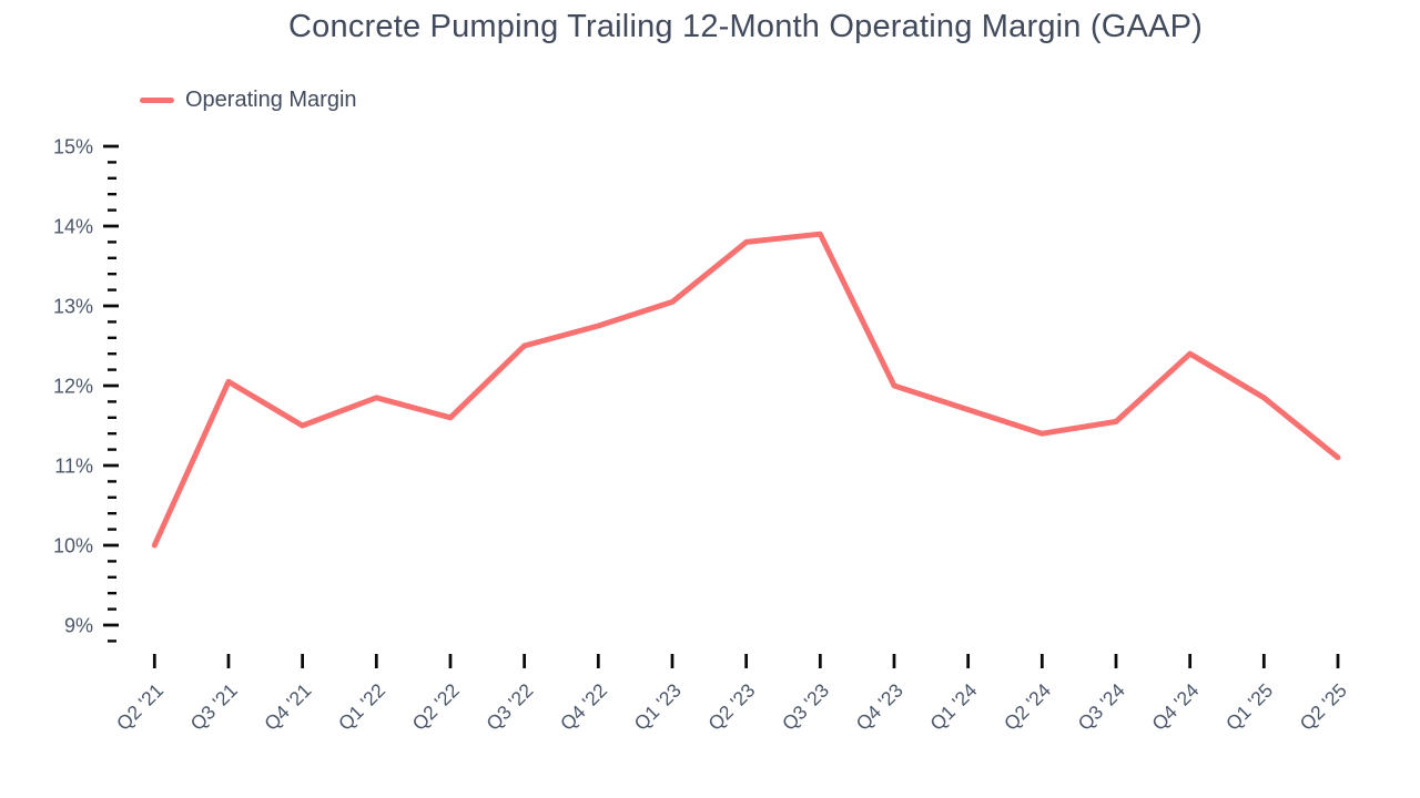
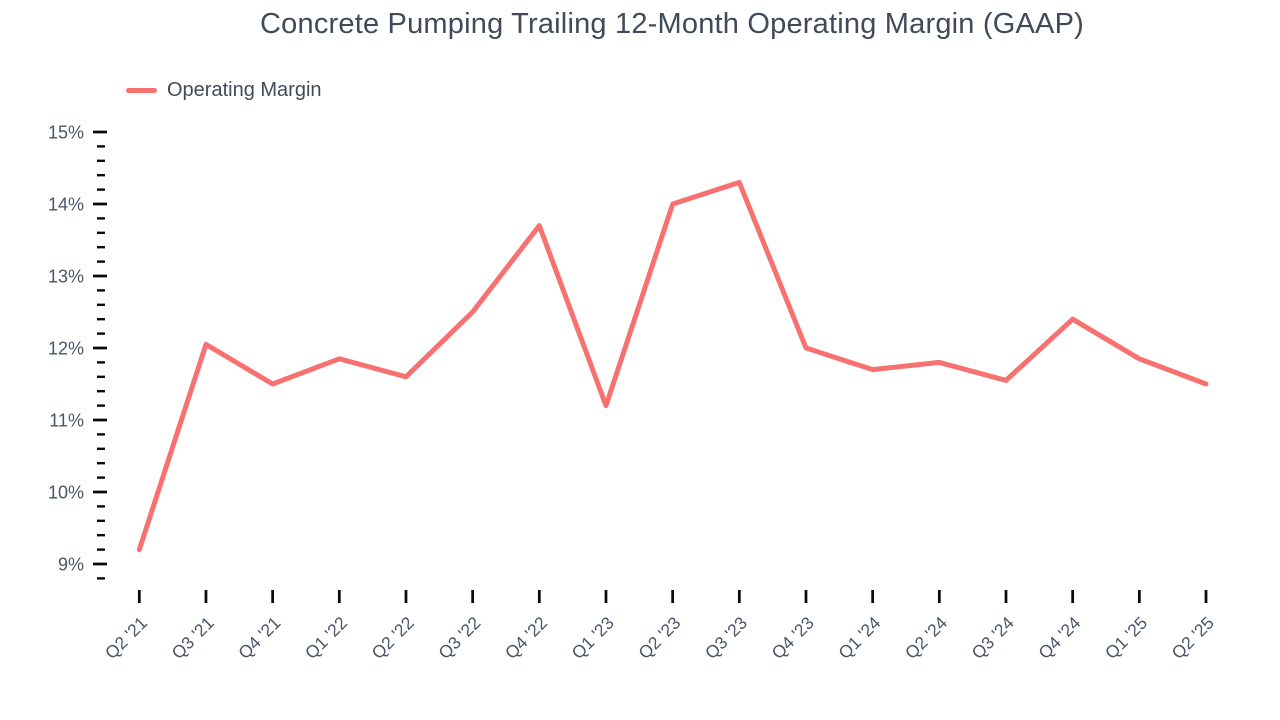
Q2 '21: 10.0% -> 9.2%
Q4 '22: 12.8% -> 13.7%
Q1 '23: 13.1% -> 11.2%
Q2 '23: 13.8% -> 14.0%
Q3 '23: 13.9% -> 14.3%
Q2 '24: 11.4% -> 11.8%
Q2 '25: 11.1% -> 11.5%
